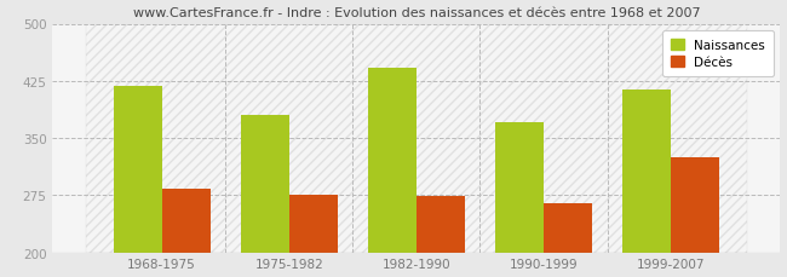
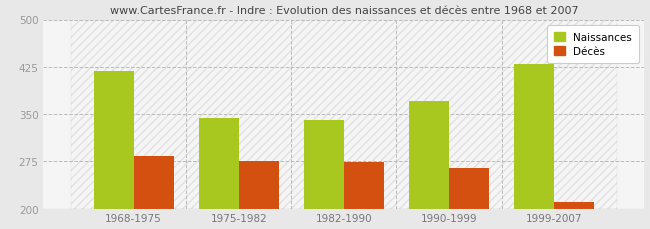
Naissances/1975-1982: 380 -> 344
Naissances/1982-1990: 442 -> 341
Naissances/1999-2007: 414 -> 430
Décès/1999-2007: 324 -> 210
